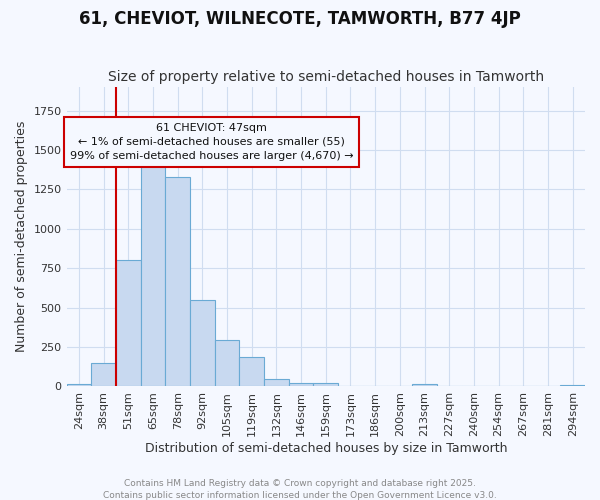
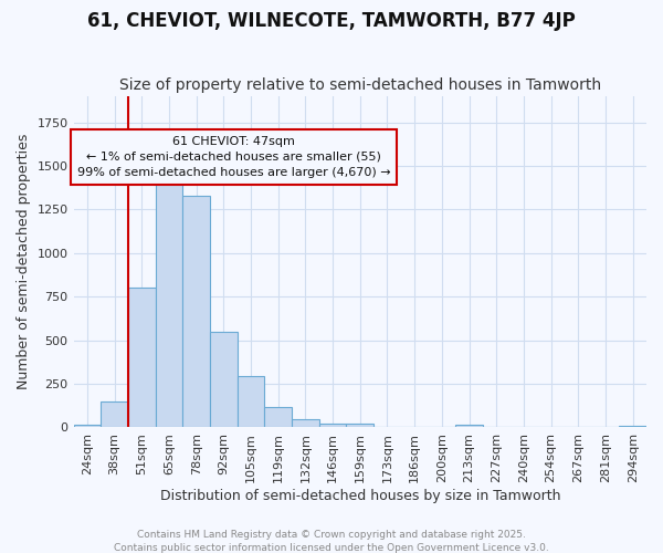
119sqm: 190 -> 120
